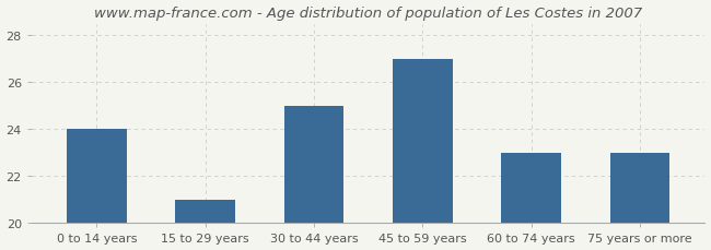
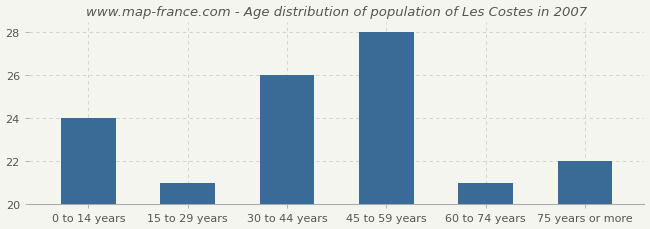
30 to 44 years: 25 -> 26
45 to 59 years: 27 -> 28
60 to 74 years: 23 -> 21
75 years or more: 23 -> 22
